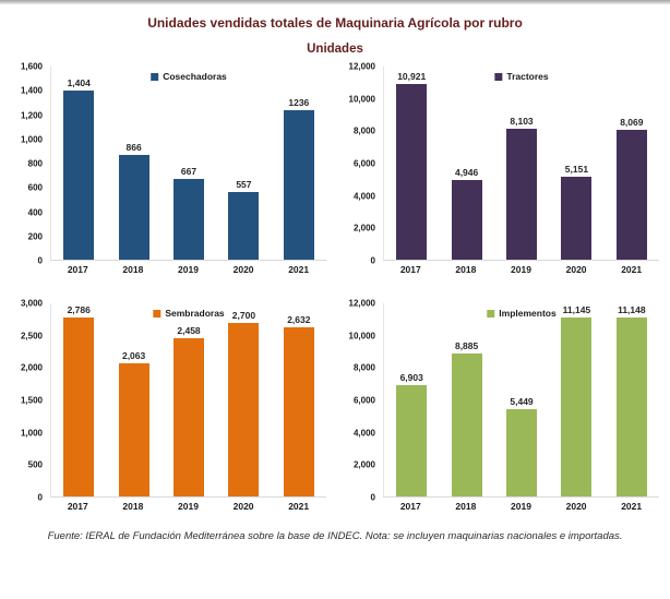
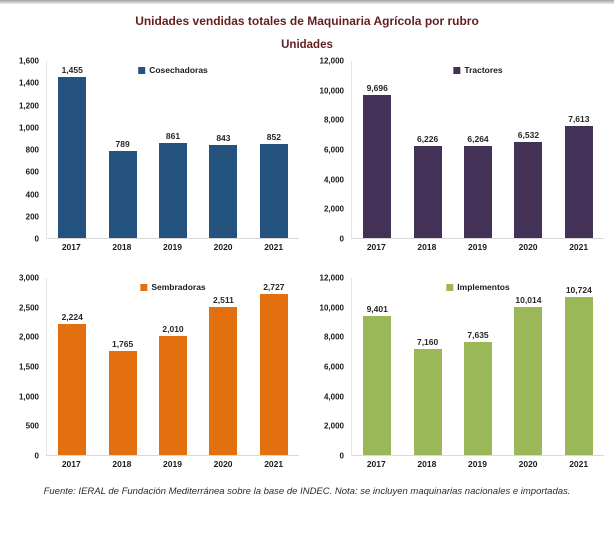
Cosechadoras/2017: 1,404 -> 1,455
Cosechadoras/2018: 866 -> 789
Cosechadoras/2019: 667 -> 861
Cosechadoras/2020: 557 -> 843
Cosechadoras/2021: 1236 -> 852
Tractores/2017: 10,921 -> 9,696
Tractores/2018: 4,946 -> 6,226
Tractores/2019: 8,103 -> 6,264
Tractores/2020: 5,151 -> 6,532
Tractores/2021: 8,069 -> 7,613
Sembradoras/2017: 2,786 -> 2,224
Sembradoras/2018: 2,063 -> 1,765
Sembradoras/2019: 2,458 -> 2,010
Sembradoras/2020: 2,700 -> 2,511
Sembradoras/2021: 2,632 -> 2,727
Implementos/2017: 6,903 -> 9,401
Implementos/2018: 8,885 -> 7,160
Implementos/2019: 5,449 -> 7,635
Implementos/2020: 11,145 -> 10,014
Implementos/2021: 11,148 -> 10,724
